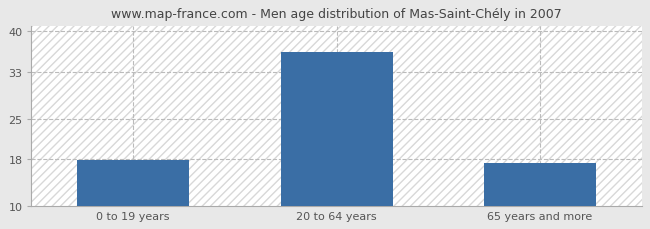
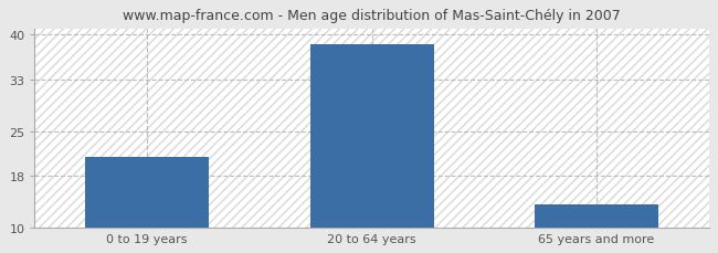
0 to 19 years: 17.9 -> 21.0
20 to 64 years: 36.5 -> 38.6
65 years and more: 17.4 -> 13.6
